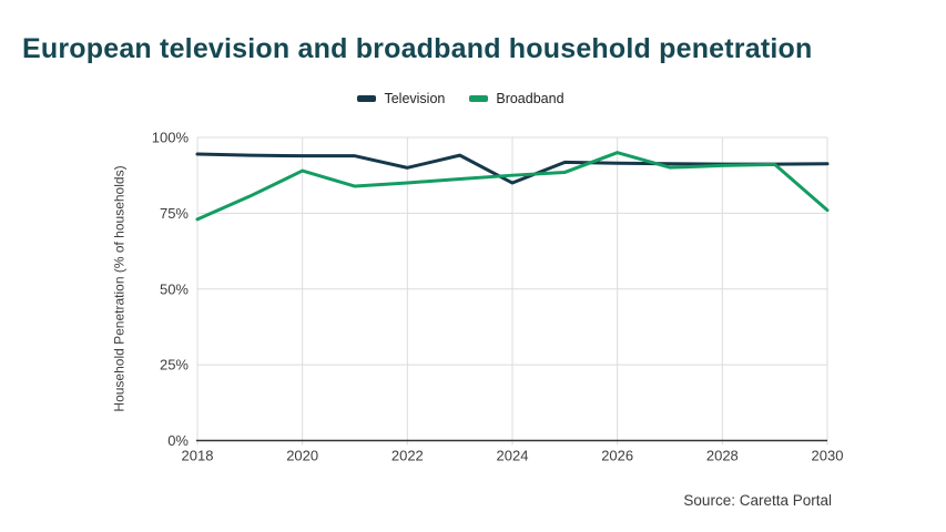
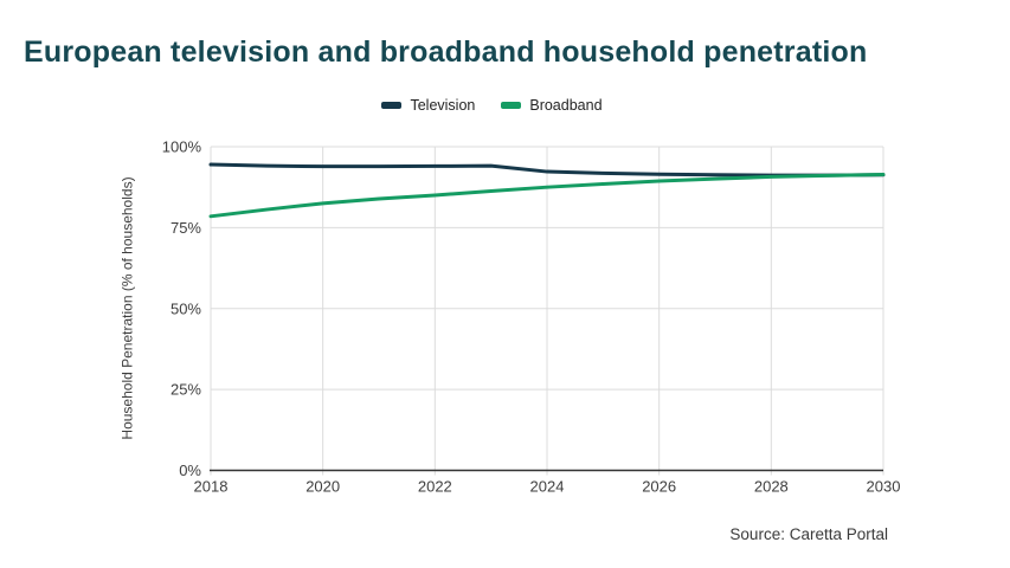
Broadband/2018: 73% -> 78%
Broadband/2020: 89% -> 82%
Television/2022: 90% -> 94%
Television/2024: 85% -> 92%
Broadband/2026: 95% -> 89%
Broadband/2030: 76% -> 91%
